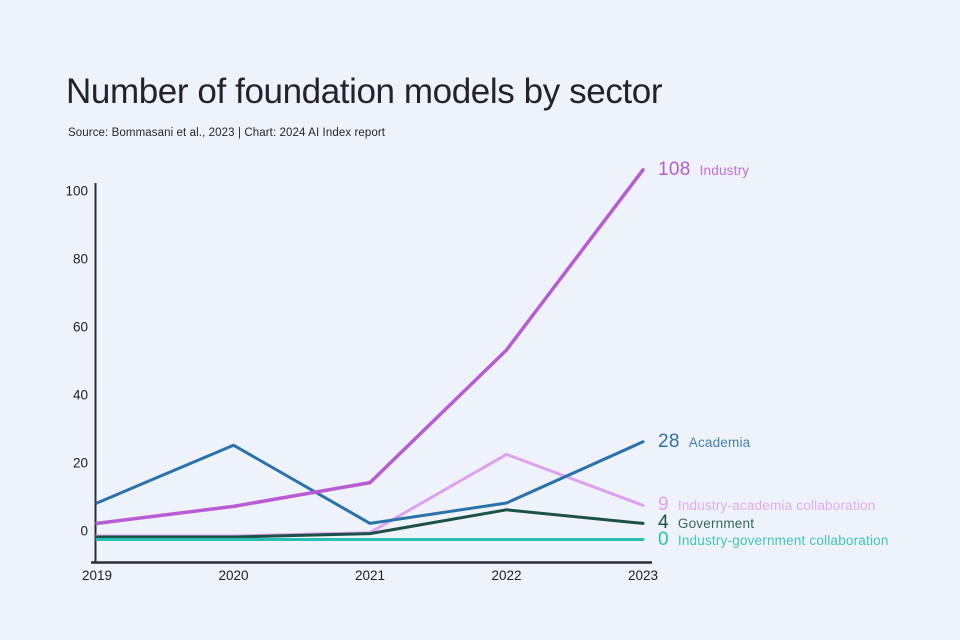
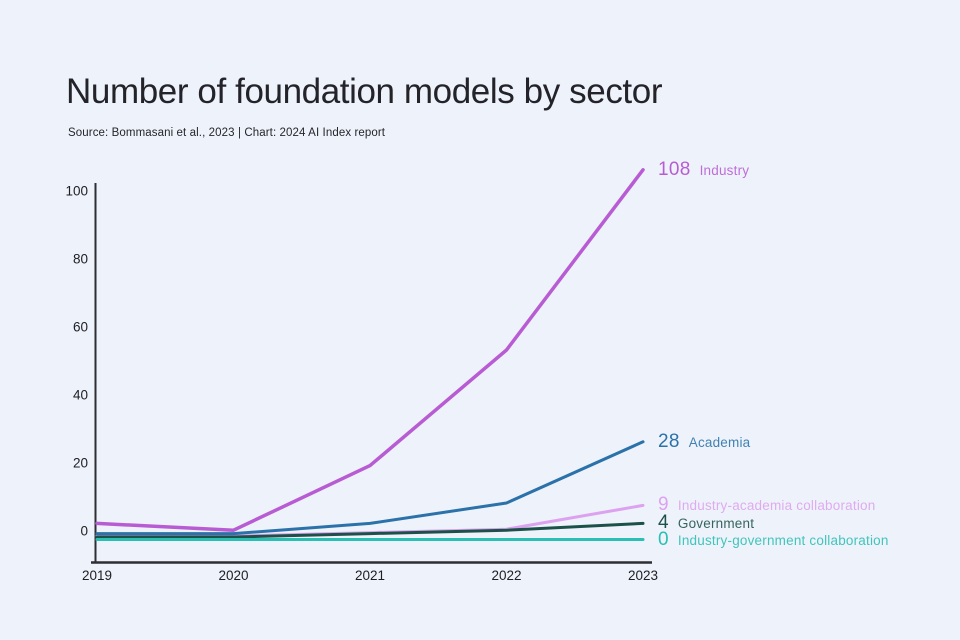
Academia/2019: 10 -> 1
Industry/2020: 9 -> 2
Academia/2020: 27 -> 1
Industry/2021: 16 -> 21
Industry-academia collaboration/2022: 24 -> 2
Government/2022: 8 -> 2
